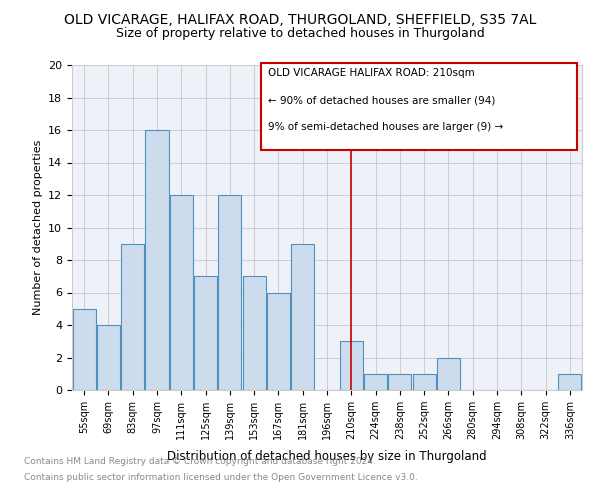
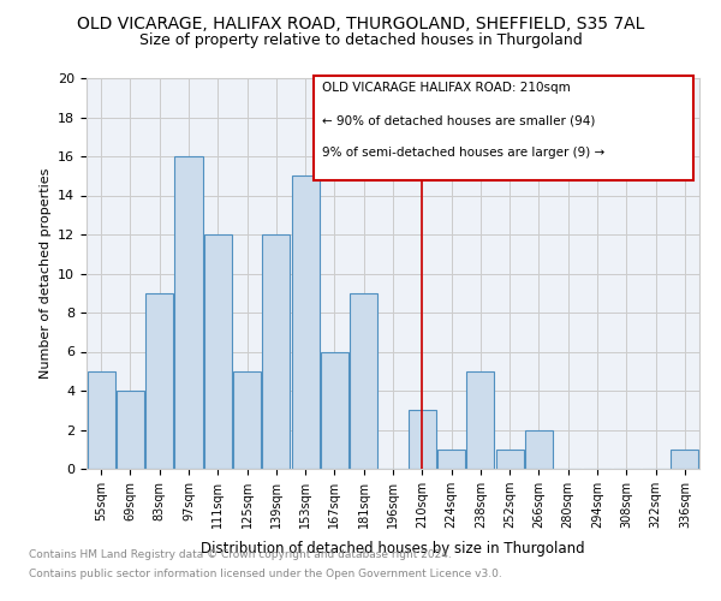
125sqm: 7 -> 5
153sqm: 7 -> 15
238sqm: 1 -> 5
